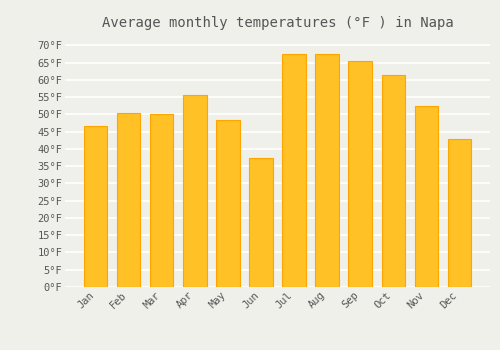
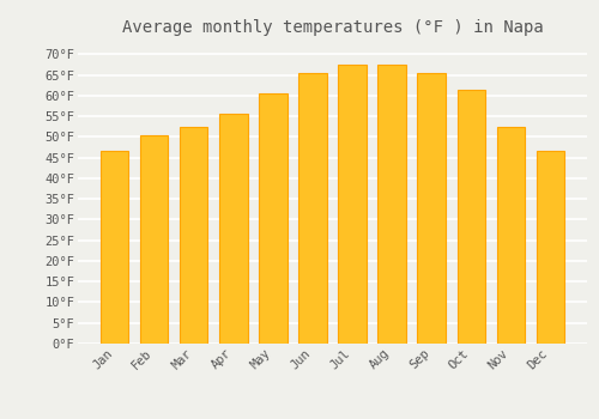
Mar: 50.0°F -> 52.5°F
May: 48.5°F -> 60.5°F
Jun: 37.5°F -> 65.5°F
Dec: 43.0°F -> 46.5°F
